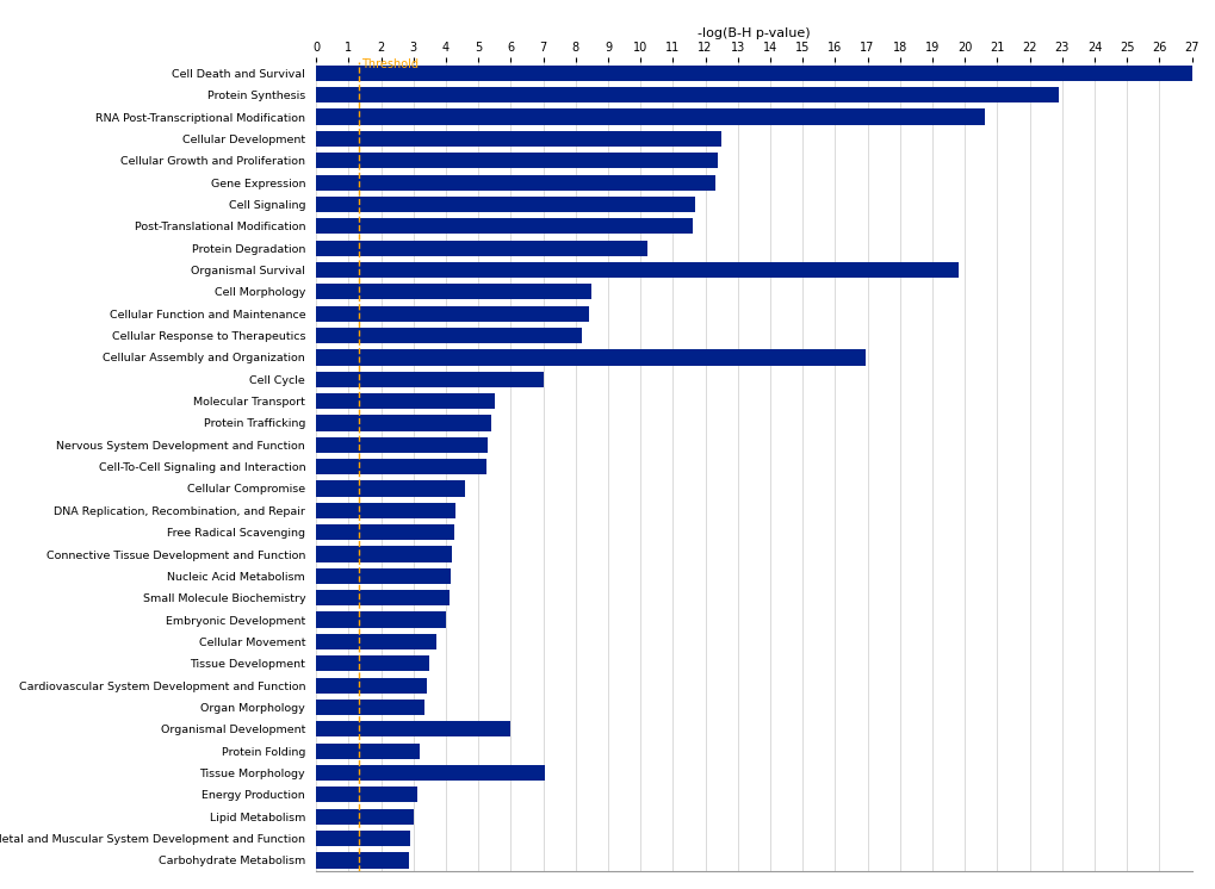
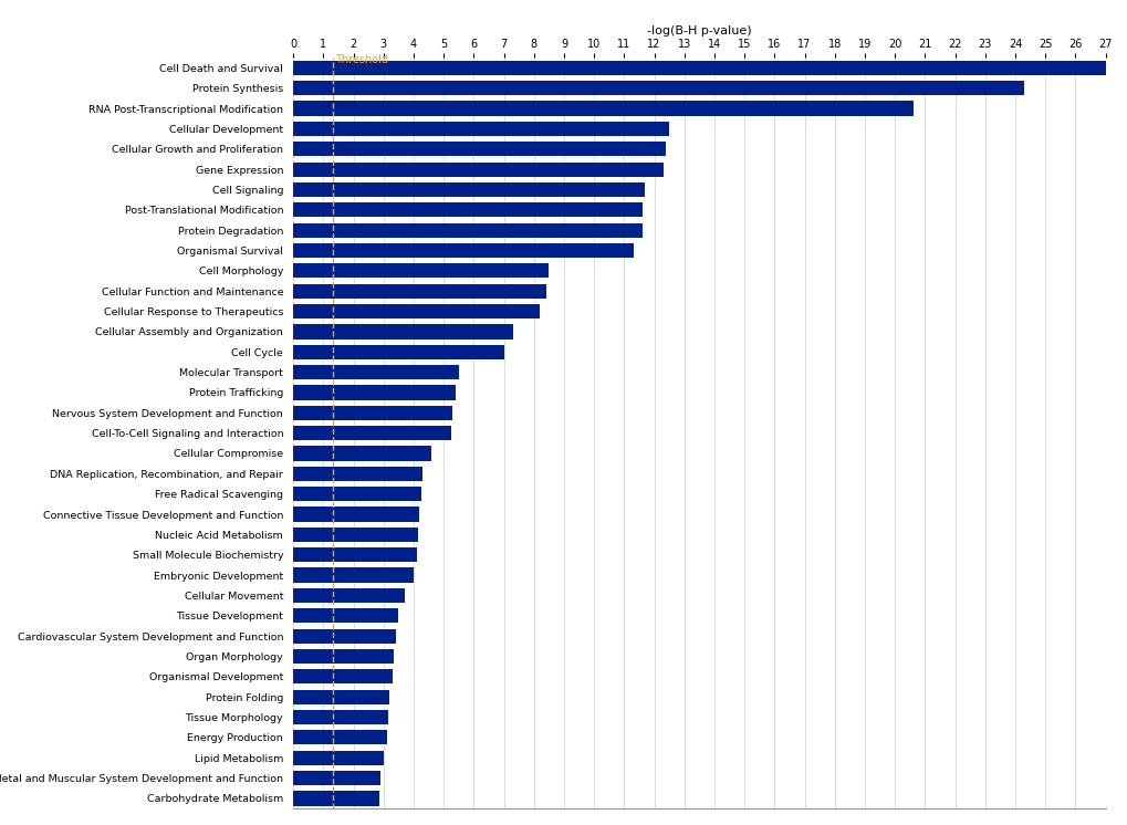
Protein Synthesis: 22.90 -> 24.30
Protein Degradation: 10.20 -> 11.60
Organismal Survival: 19.80 -> 11.30
Cellular Assembly and Organization: 16.95 -> 7.30
Organismal Development: 6.00 -> 3.30
Tissue Morphology: 7.05 -> 3.15
